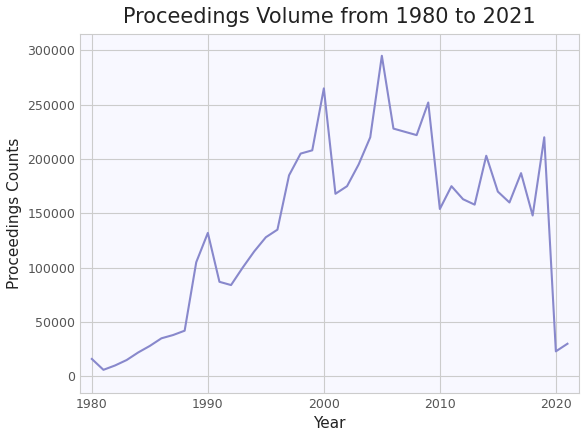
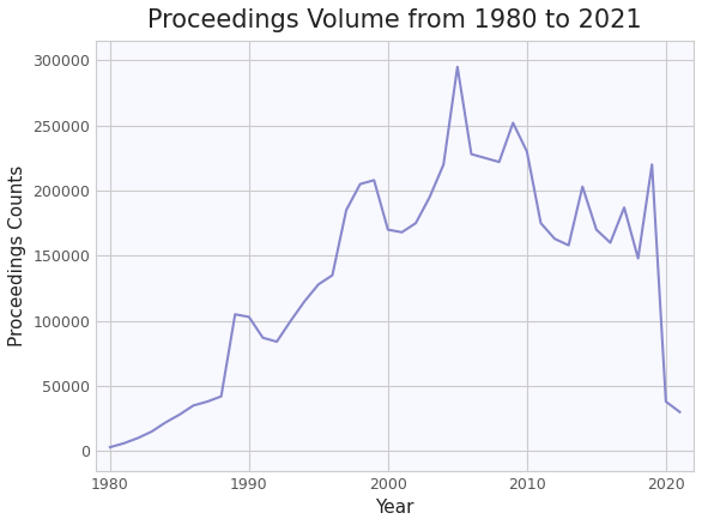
1980: 16000 -> 3000
1990: 132000 -> 103000
2000: 265000 -> 170000
2010: 154000 -> 230000
2020: 23000 -> 38000
